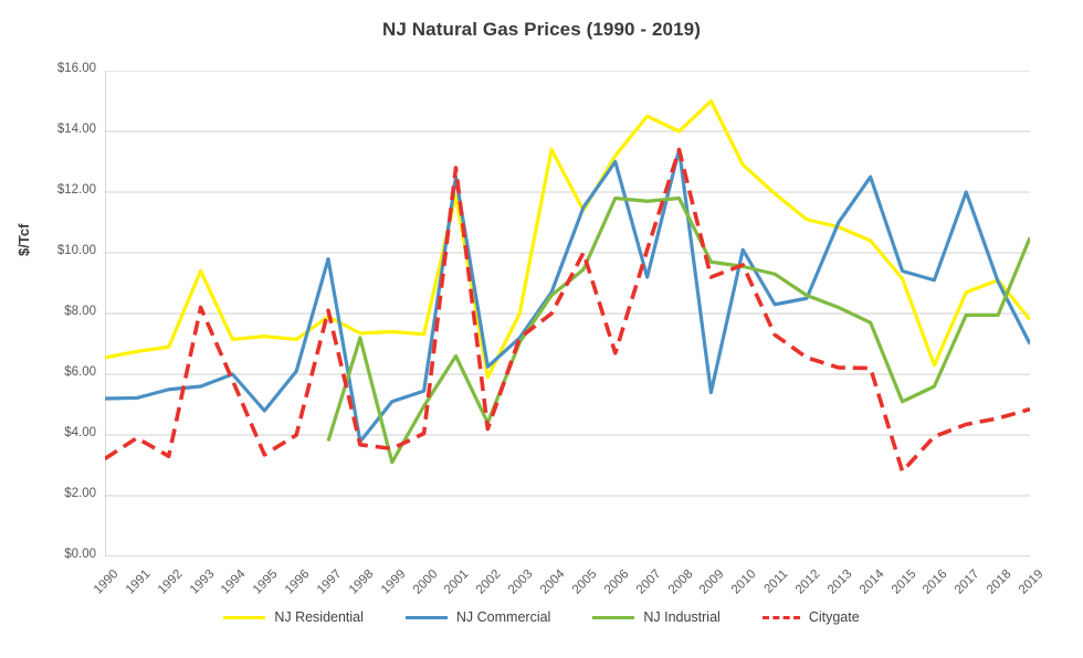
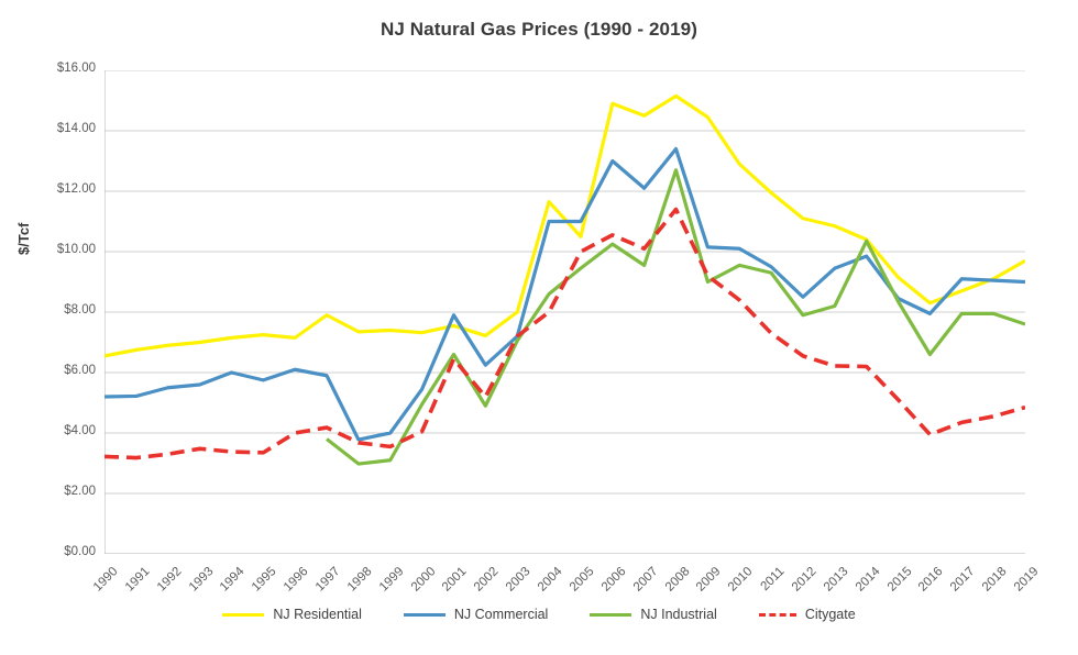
Citygate/1991: $3.9 -> $3.2
NJ Residential/1993: $9.4 -> $7.0
Citygate/1993: $8.2 -> $3.5
Citygate/1994: $5.8 -> $3.4
NJ Commercial/1995: $4.8 -> $5.8
NJ Commercial/1997: $9.8 -> $5.9
Citygate/1997: $8.1 -> $4.2
NJ Industrial/1998: $7.2 -> $3.0
NJ Commercial/1999: $5.1 -> $4.0
NJ Residential/2001: $11.9 -> $7.5
NJ Commercial/2001: $12.5 -> $7.9
Citygate/2001: $12.8 -> $6.5
NJ Residential/2002: $5.9 -> $7.2
NJ Industrial/2002: $4.4 -> $4.9
Citygate/2002: $4.2 -> $5.2
NJ Residential/2004: $13.4 -> $11.7
NJ Commercial/2004: $8.7 -> $11.0
NJ Residential/2005: $11.4 -> $10.5
NJ Commercial/2005: $11.5 -> $11.0
NJ Residential/2006: $13.2 -> $14.9
NJ Industrial/2006: $11.8 -> $10.2
Citygate/2006: $6.7 -> $10.6
NJ Commercial/2007: $9.2 -> $12.1
NJ Industrial/2007: $11.7 -> $9.6
NJ Residential/2008: $14.0 -> $15.2
NJ Industrial/2008: $11.8 -> $12.7
Citygate/2008: $13.4 -> $11.4
NJ Residential/2009: $15.0 -> $14.4
NJ Commercial/2009: $5.4 -> $10.2
NJ Industrial/2009: $9.7 -> $9.0
Citygate/2010: $9.6 -> $8.4
NJ Commercial/2011: $8.3 -> $9.5
NJ Industrial/2012: $8.6 -> $7.9
NJ Commercial/2013: $11.0 -> $9.4
NJ Commercial/2014: $12.5 -> $9.8
NJ Industrial/2014: $7.7 -> $10.3
NJ Commercial/2015: $9.4 -> $8.4
NJ Industrial/2015: $5.1 -> $8.3
Citygate/2015: $2.8 -> $5.1
NJ Residential/2016: $6.3 -> $8.3
NJ Commercial/2016: $9.1 -> $8.0
NJ Industrial/2016: $5.6 -> $6.6
NJ Commercial/2017: $12.0 -> $9.1
NJ Residential/2019: $7.8 -> $9.7
NJ Commercial/2019: $7.0 -> $9.0
NJ Industrial/2019: $10.5 -> $7.6
